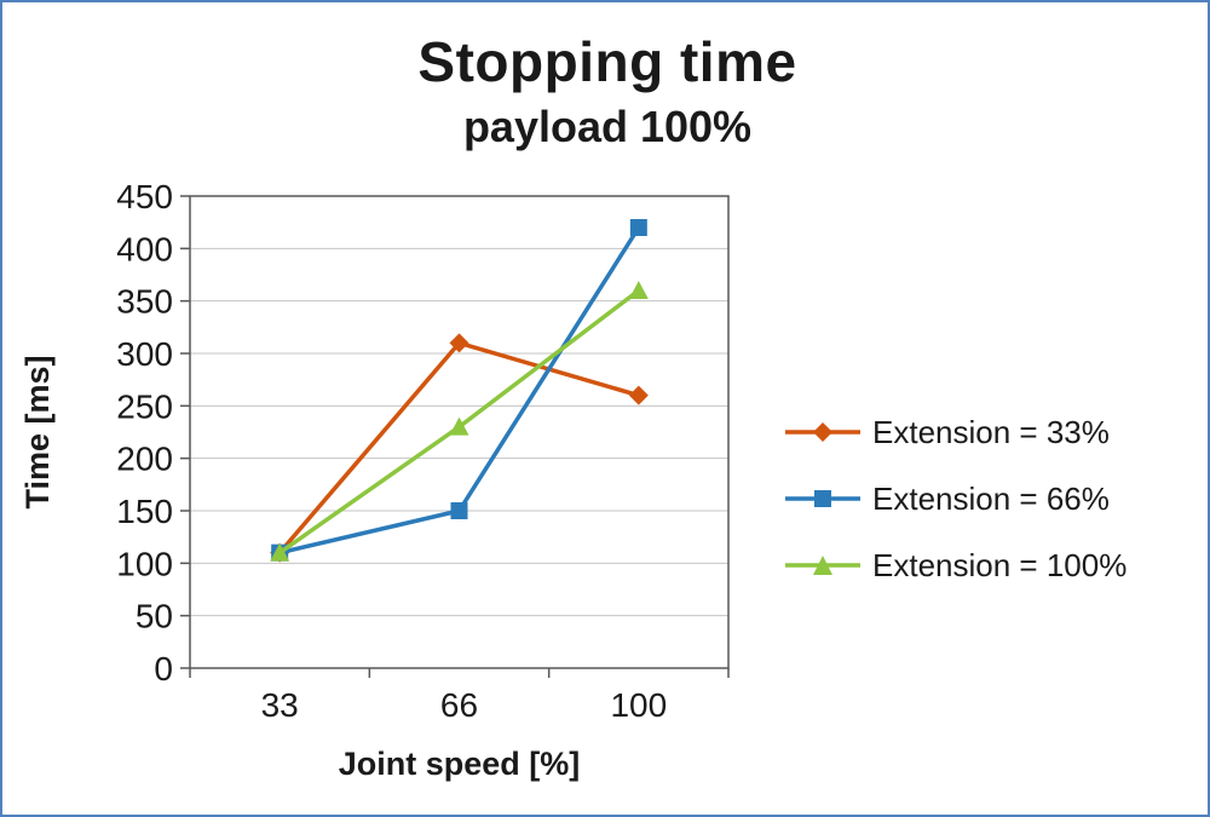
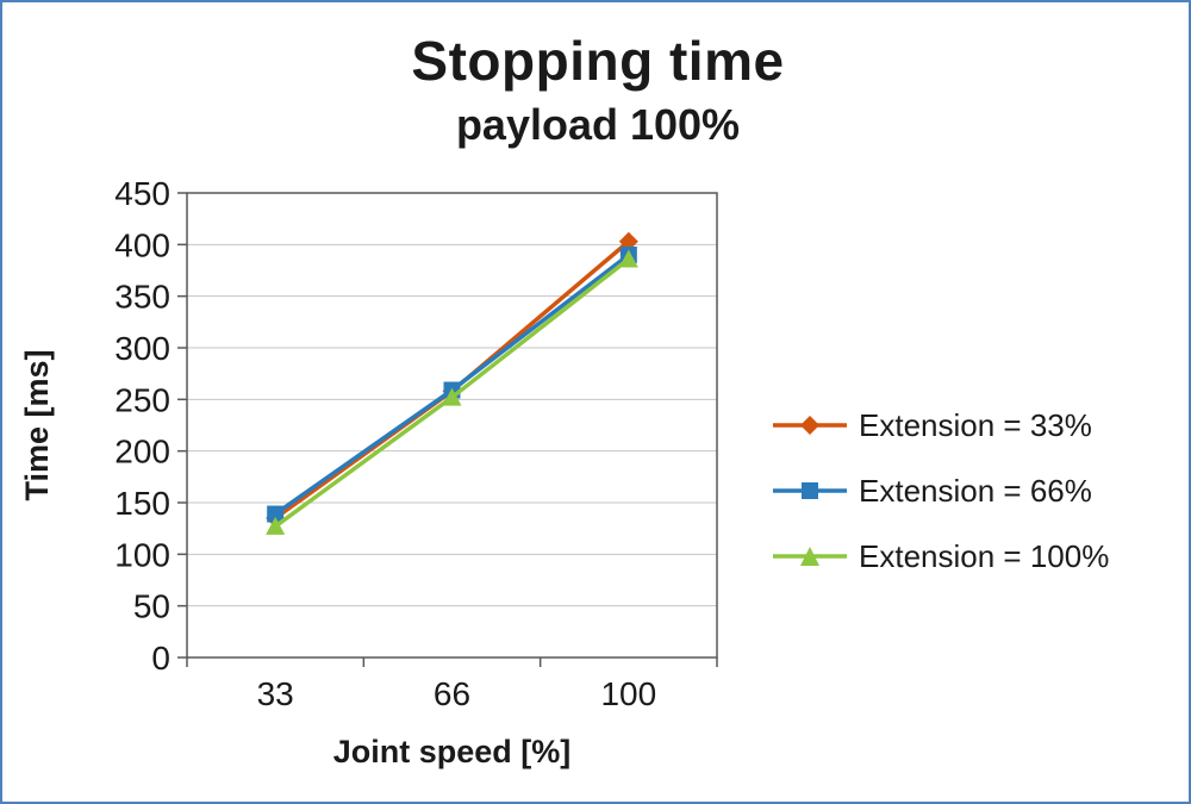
Extension = 33%/33: 110 -> 140
Extension = 66%/33: 110 -> 140
Extension = 100%/33: 110 -> 130
Extension = 33%/66: 310 -> 260
Extension = 66%/66: 150 -> 260
Extension = 100%/66: 230 -> 250
Extension = 33%/100: 260 -> 400
Extension = 66%/100: 420 -> 390
Extension = 100%/100: 360 -> 390
